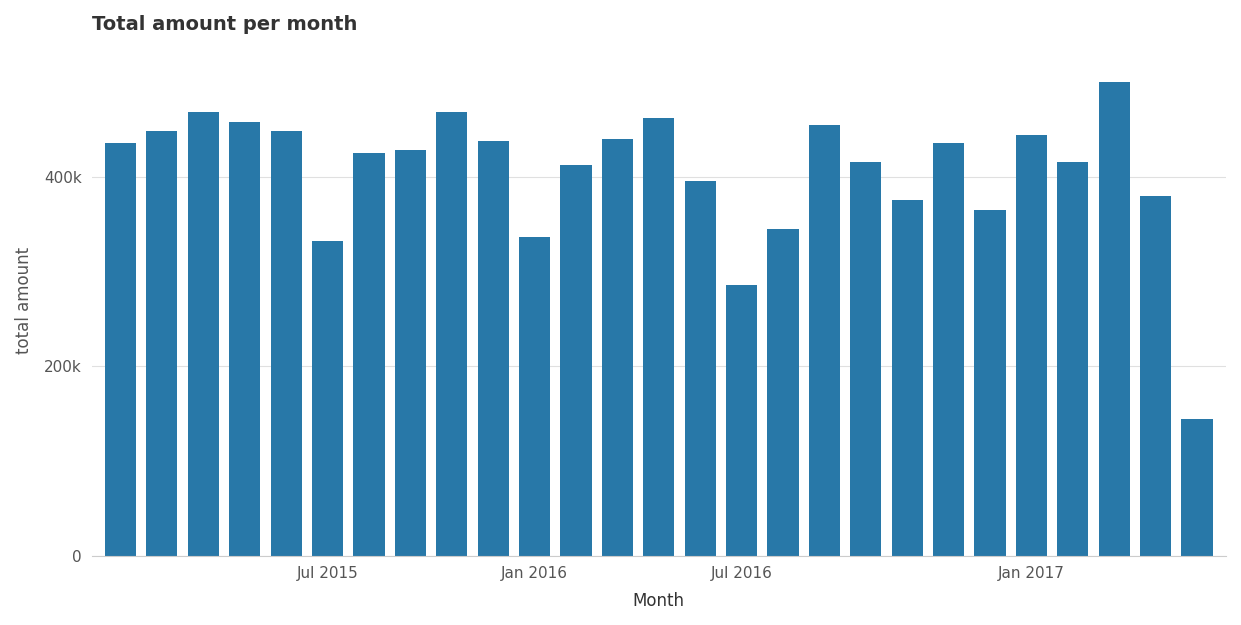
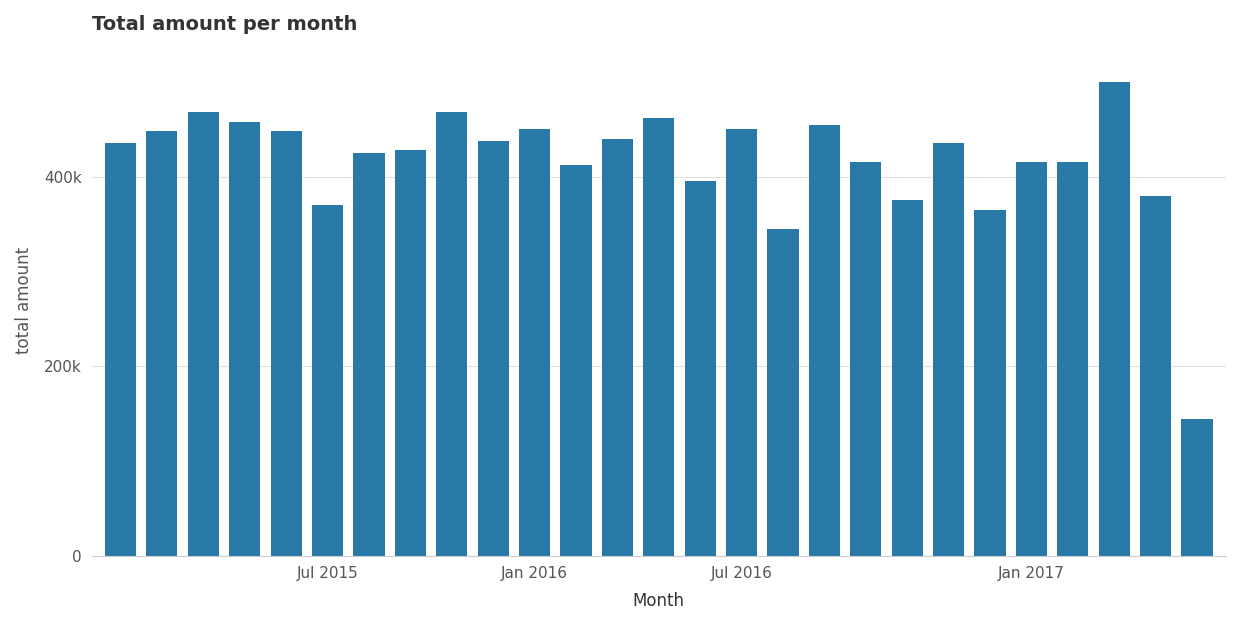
Jul 2015: 332k -> 370k
Jan 2016: 336k -> 450k
Jul 2016: 286k -> 450k
Jan 2017: 444k -> 415k
